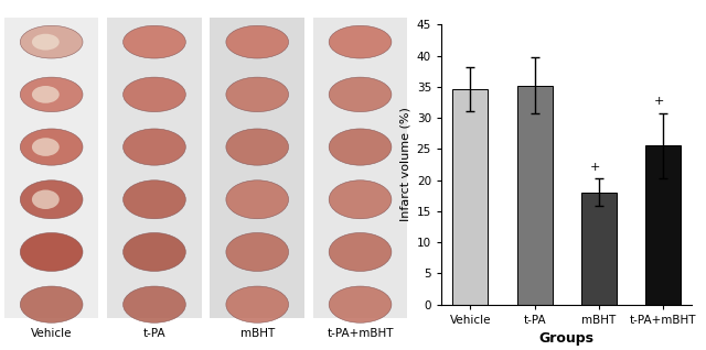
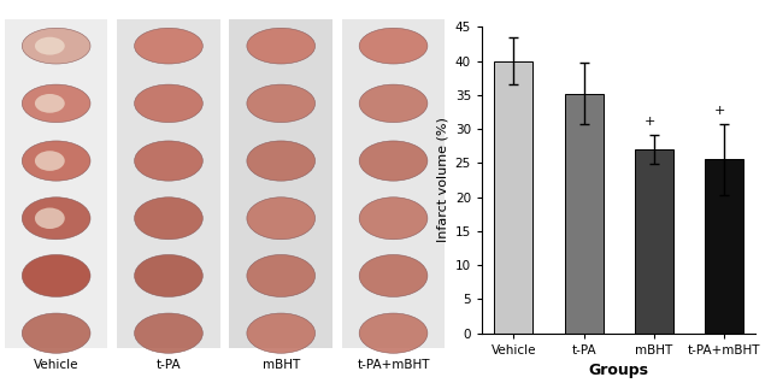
Vehicle: 34.6 -> 40.0
mBHT: 18.0 -> 27.0
